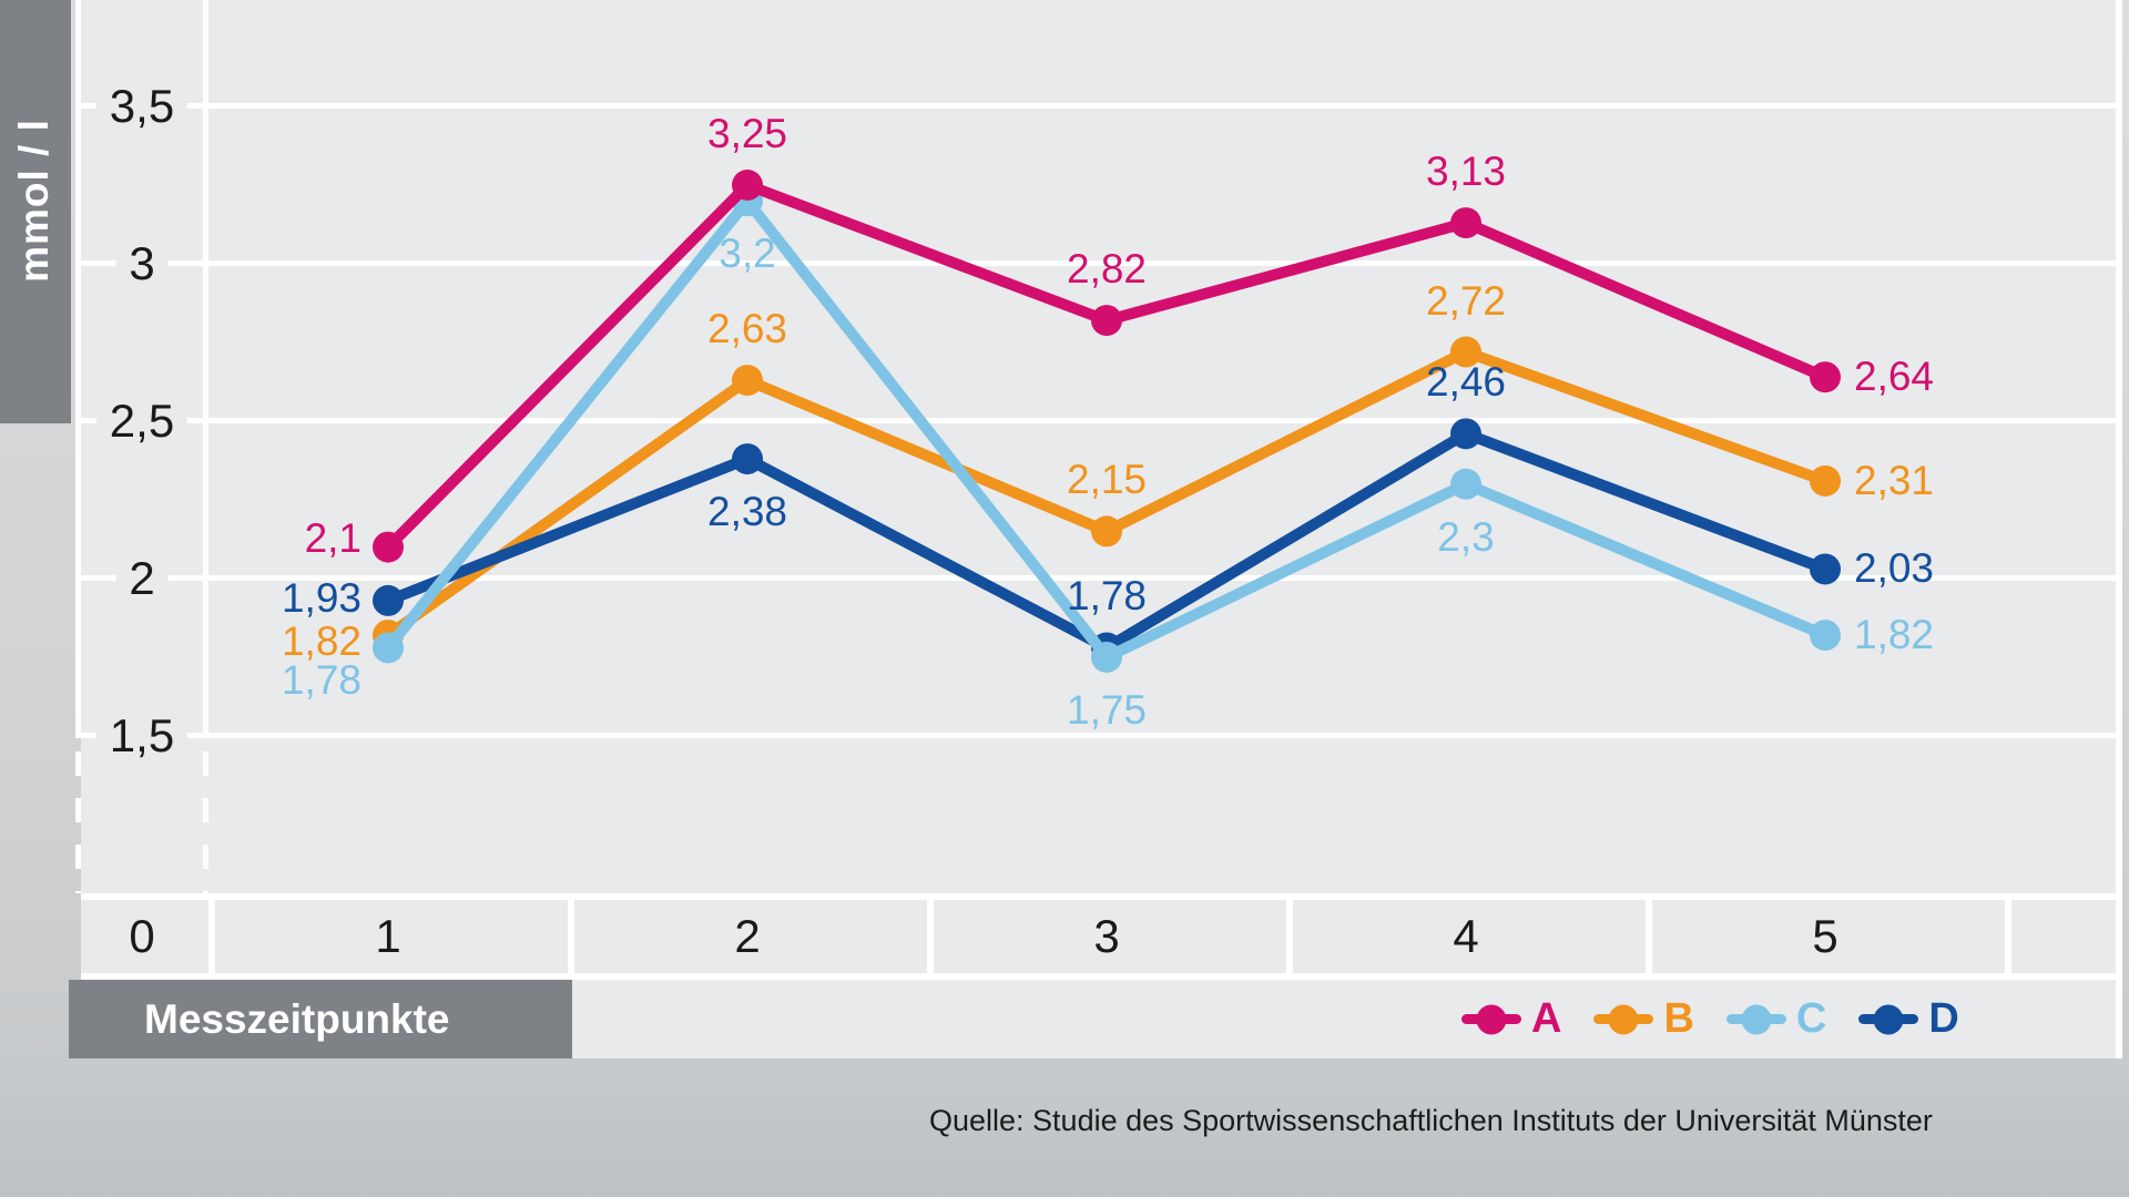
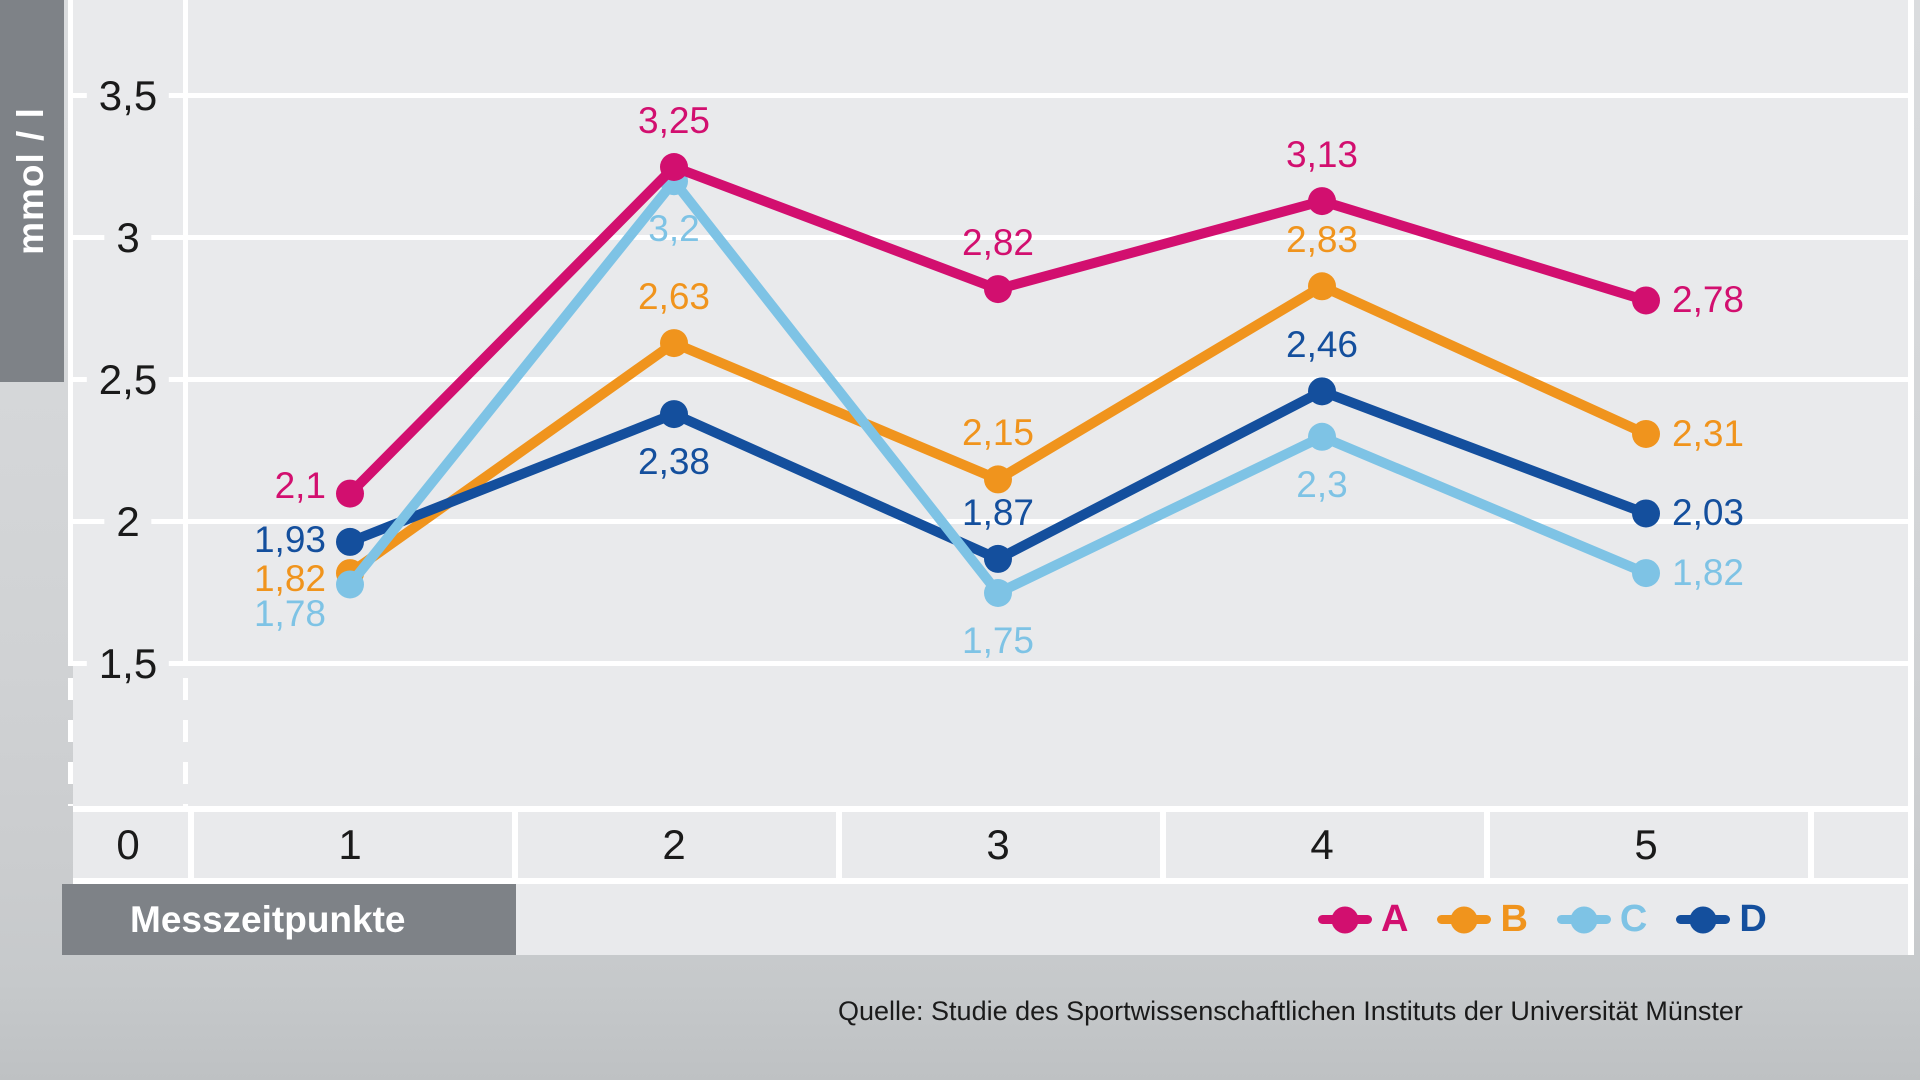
D/3: 1,78 -> 1,87
B/4: 2,72 -> 2,83
A/5: 2,64 -> 2,78
